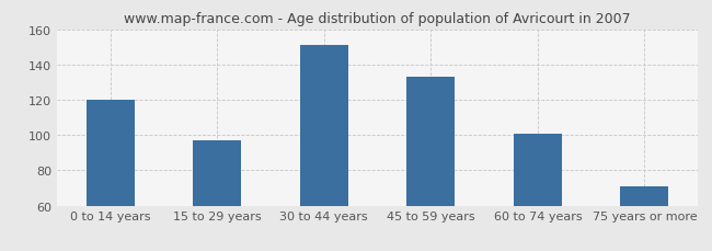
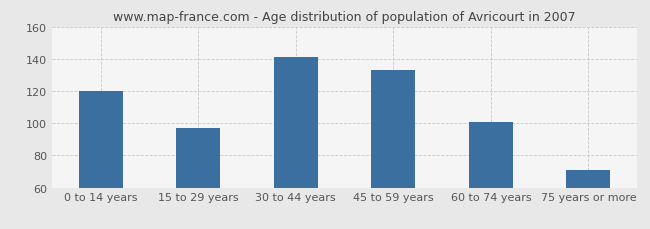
30 to 44 years: 151 -> 141
